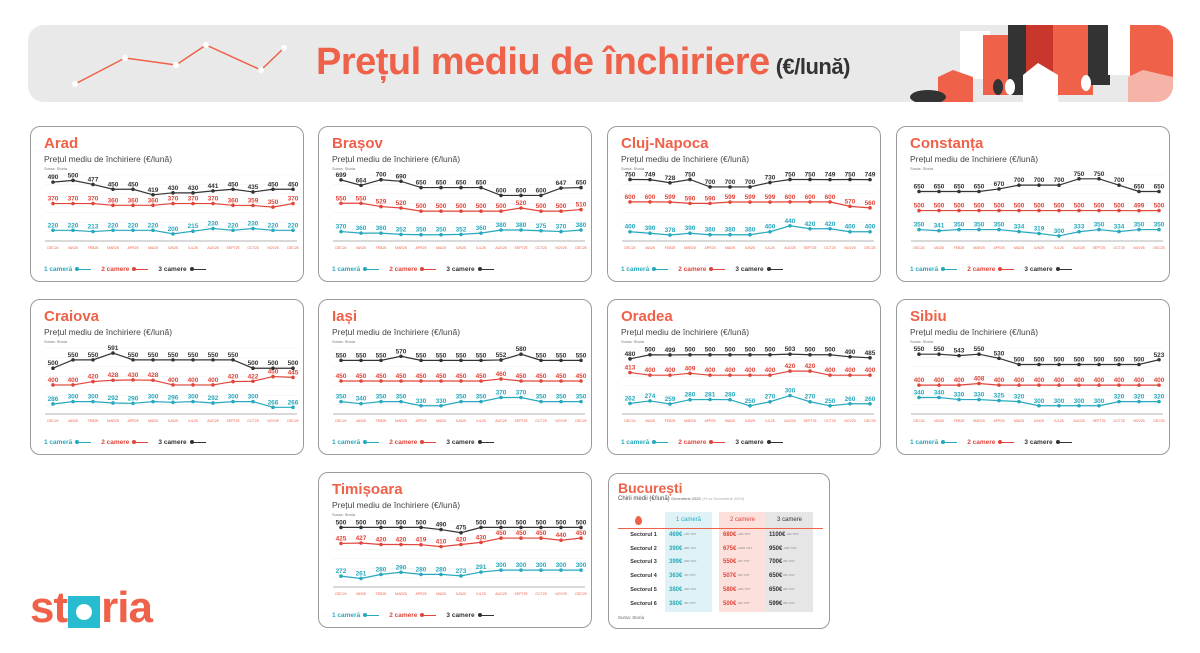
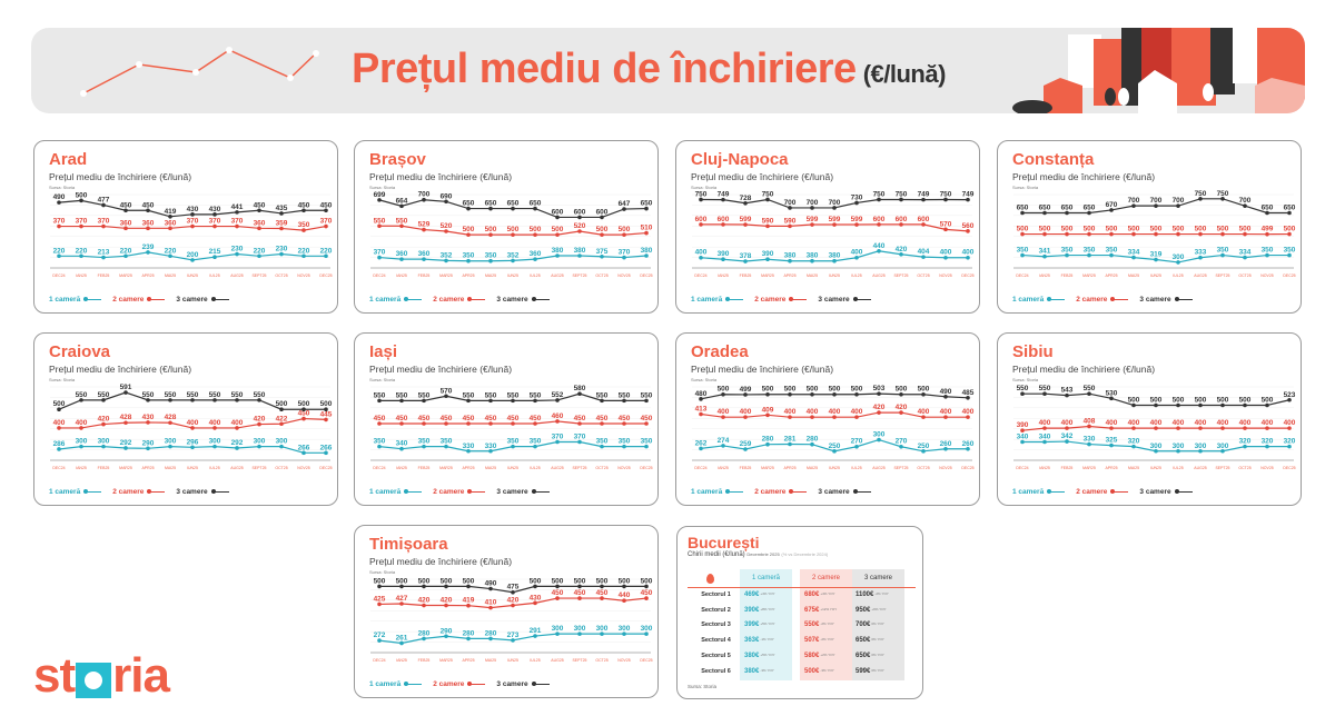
Arad/1 cameră/APR25: 220 -> 239
Cluj-Napoca/1 cameră/OCT25: 420 -> 404
Sibiu/2 camere/DEC24: 400 -> 390
Sibiu/1 cameră/FEB25: 330 -> 342
